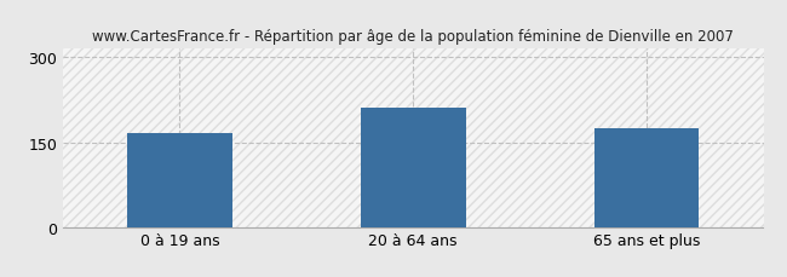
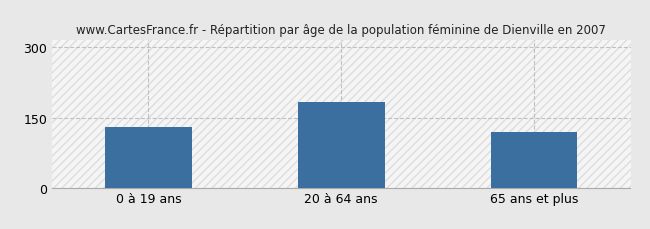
0 à 19 ans: 165 -> 130
20 à 64 ans: 210 -> 183
65 ans et plus: 175 -> 120
